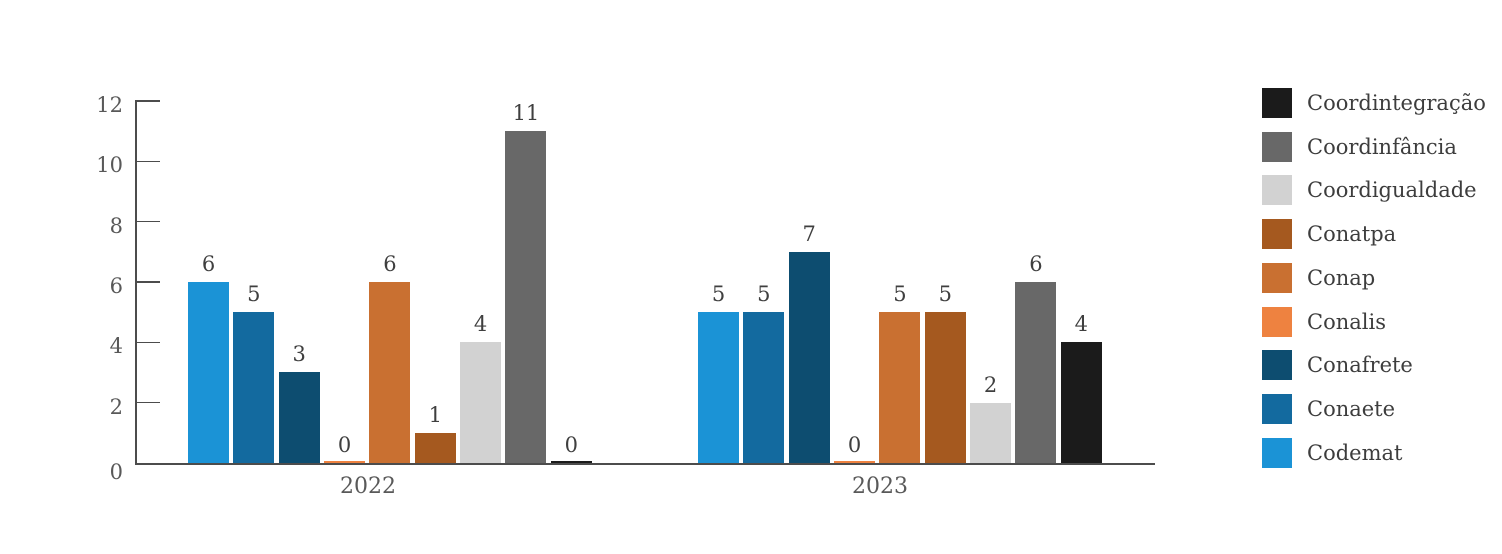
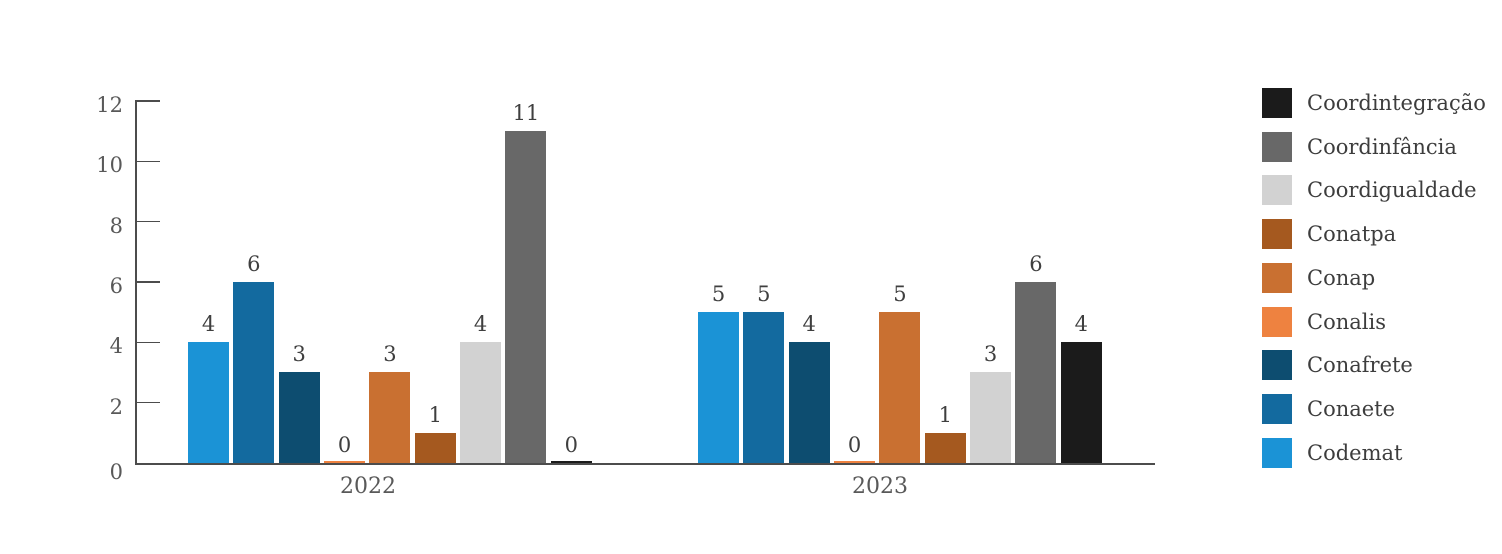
Codemat/2022: 6 -> 4
Conaete/2022: 5 -> 6
Conap/2022: 6 -> 3
Conafrete/2023: 7 -> 4
Conatpa/2023: 5 -> 1
Coordigualdade/2023: 2 -> 3
